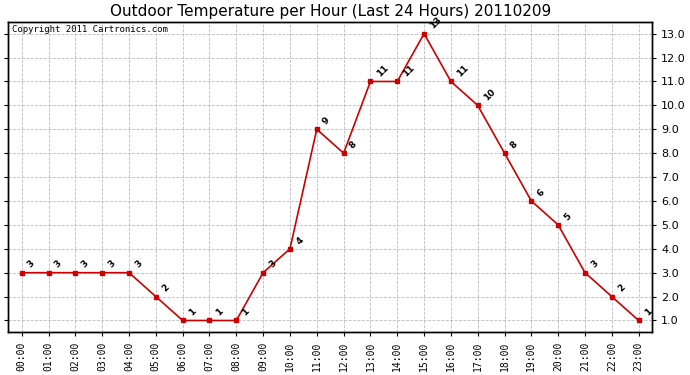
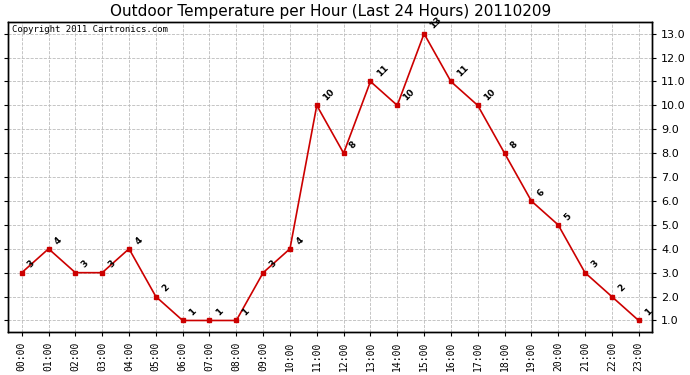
01:00: 3 -> 4
04:00: 3 -> 4
11:00: 9 -> 10
14:00: 11 -> 10
